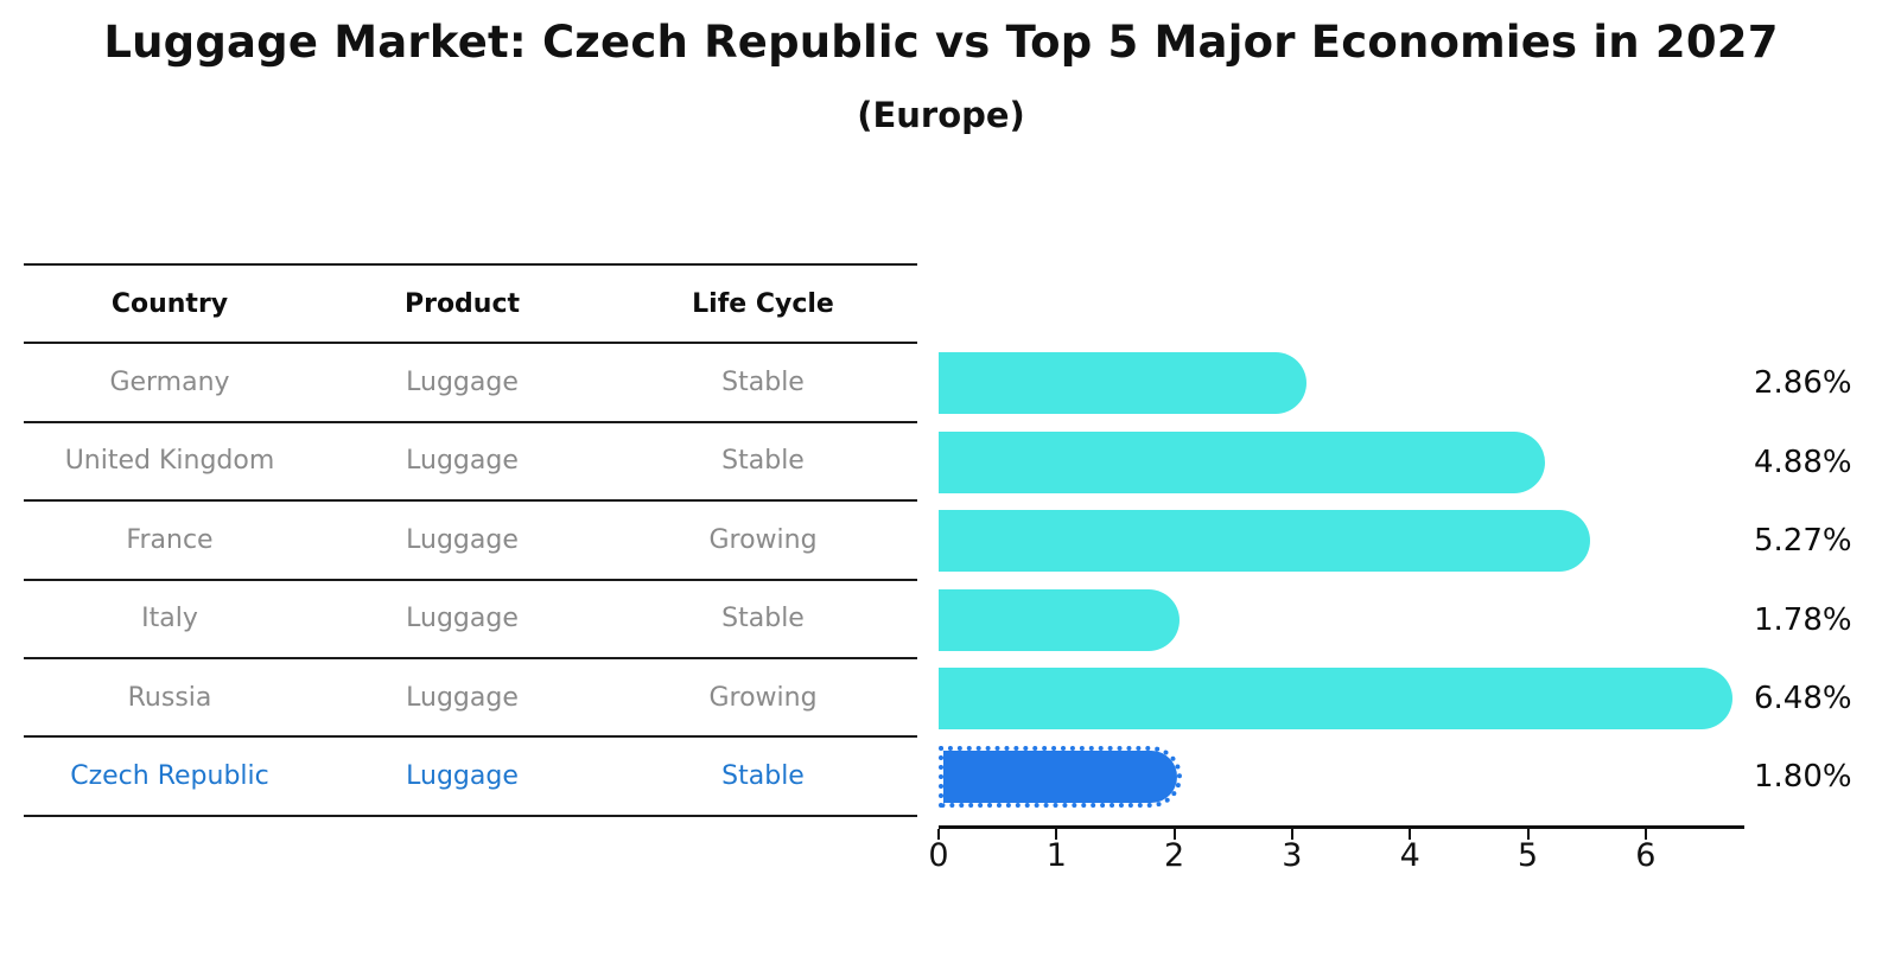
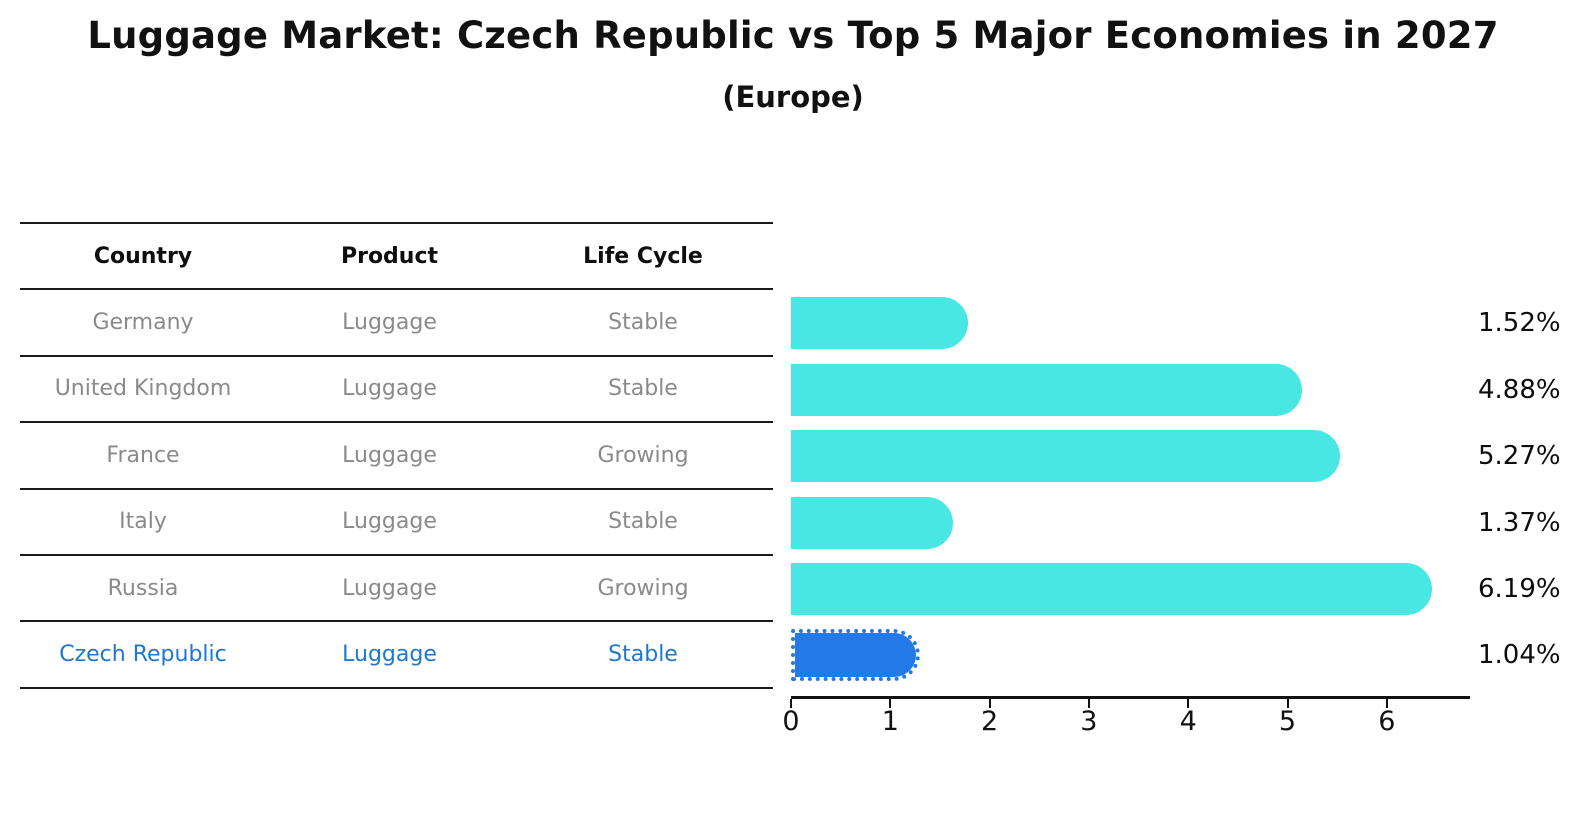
Germany: 2.86% -> 1.52%
Italy: 1.78% -> 1.37%
Russia: 6.48% -> 6.19%
Czech Republic: 1.80% -> 1.04%
